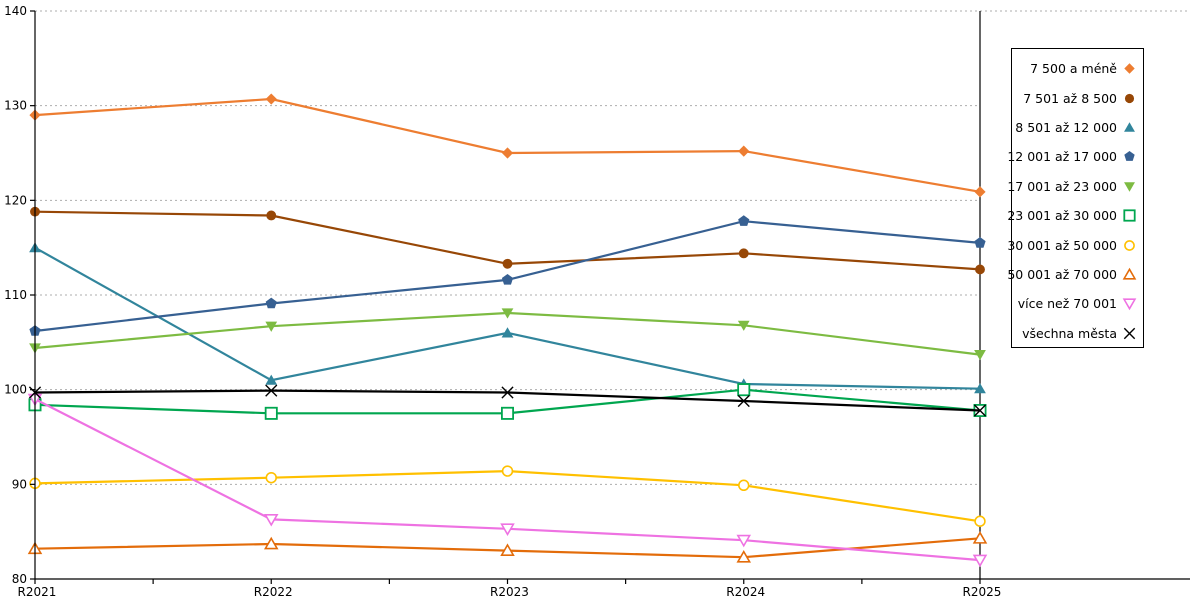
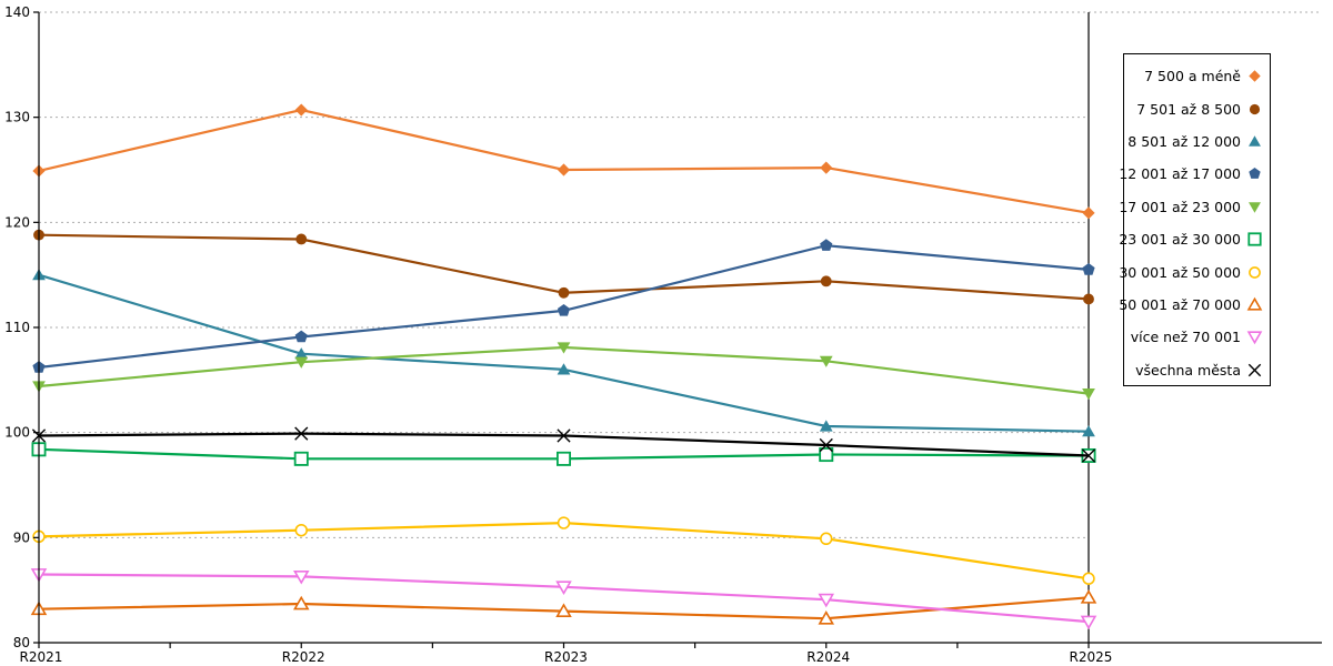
7 500 a méně/R2021: 129 -> 125
více než 70 001/R2021: 99 -> 86
8 501 až 12 000/R2022: 101 -> 108
23 001 až 30 000/R2024: 100 -> 98
